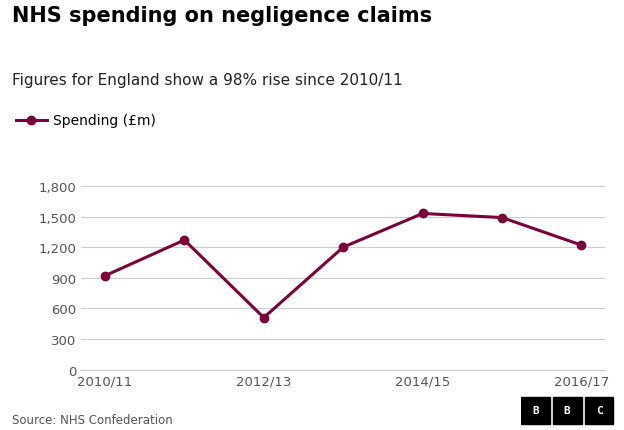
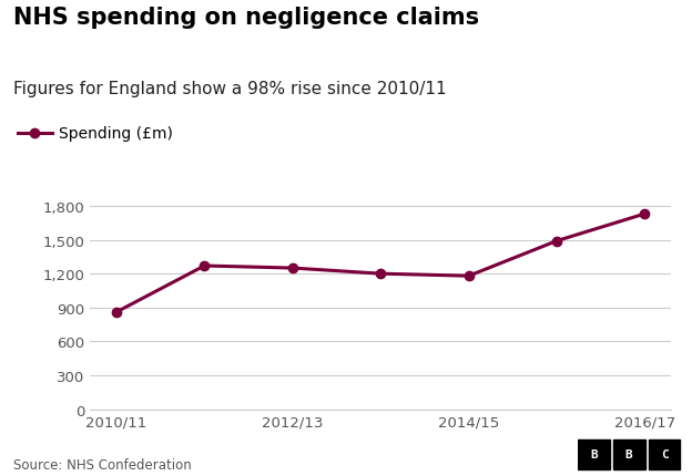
2010/11: 920 -> 860
2012/13: 510 -> 1,250
2014/15: 1,530 -> 1,180
2016/17: 1,220 -> 1,730
